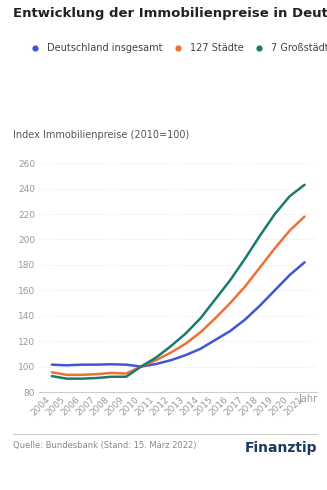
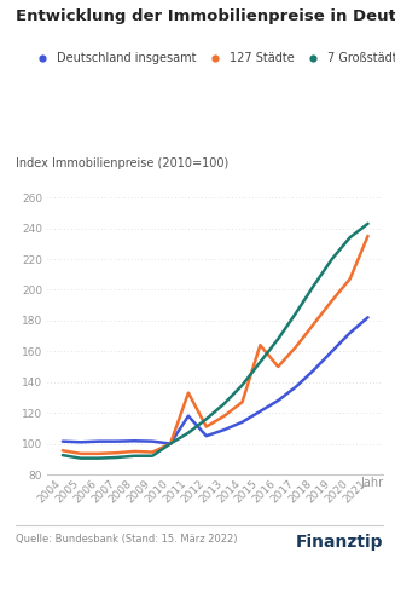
Deutschland insgesamt/2011: 102 -> 118
127 Städte/2011: 105 -> 133
127 Städte/2015: 138 -> 164
127 Städte/2021: 218 -> 235
